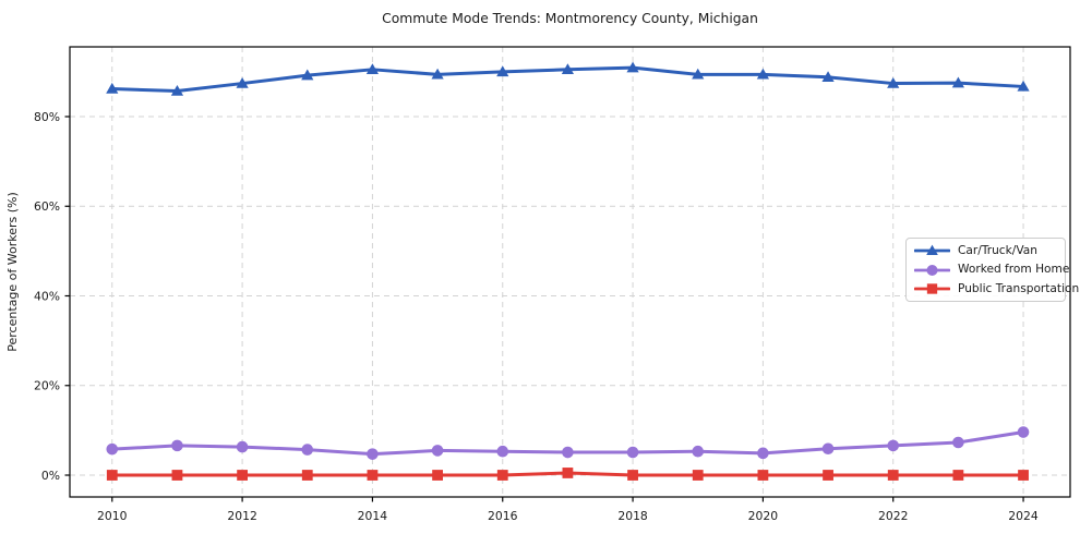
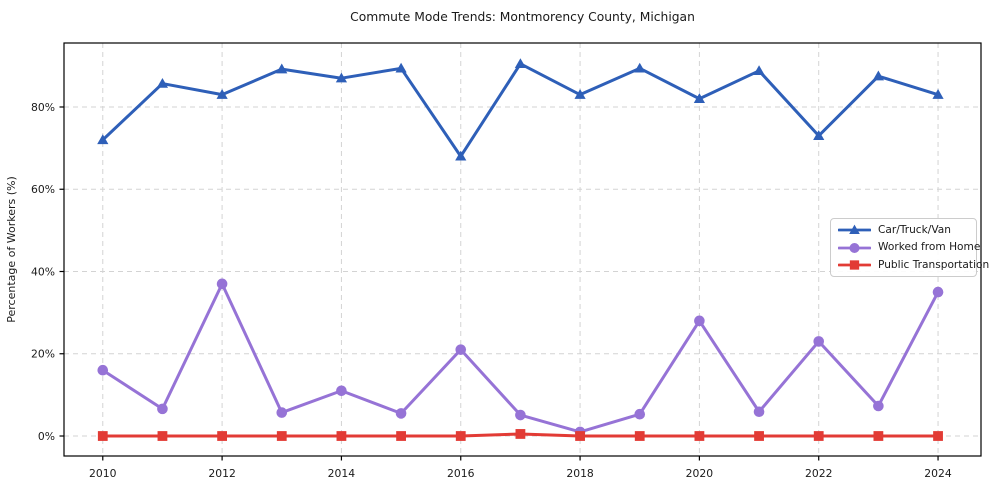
Car/Truck/Van/2010: 86% -> 72%
Worked from Home/2010: 6% -> 16%
Car/Truck/Van/2012: 87% -> 83%
Worked from Home/2012: 6% -> 37%
Car/Truck/Van/2014: 90% -> 87%
Worked from Home/2014: 5% -> 11%
Car/Truck/Van/2016: 90% -> 68%
Worked from Home/2016: 5% -> 21%
Car/Truck/Van/2018: 91% -> 83%
Worked from Home/2018: 5% -> 1%
Car/Truck/Van/2020: 89% -> 82%
Worked from Home/2020: 5% -> 28%
Car/Truck/Van/2022: 87% -> 73%
Worked from Home/2022: 7% -> 23%
Car/Truck/Van/2024: 87% -> 83%
Worked from Home/2024: 10% -> 35%
